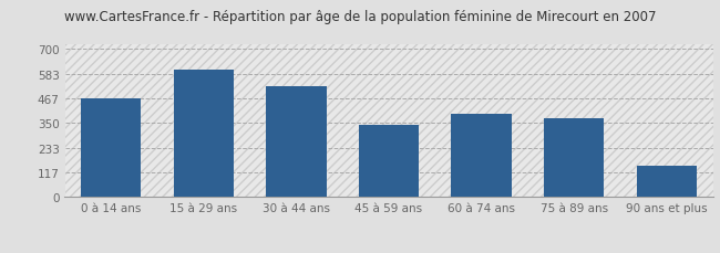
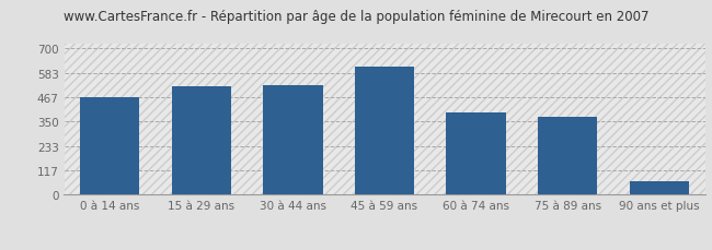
15 à 29 ans: 600 -> 520
45 à 59 ans: 340 -> 610
90 ans et plus: 150 -> 60
